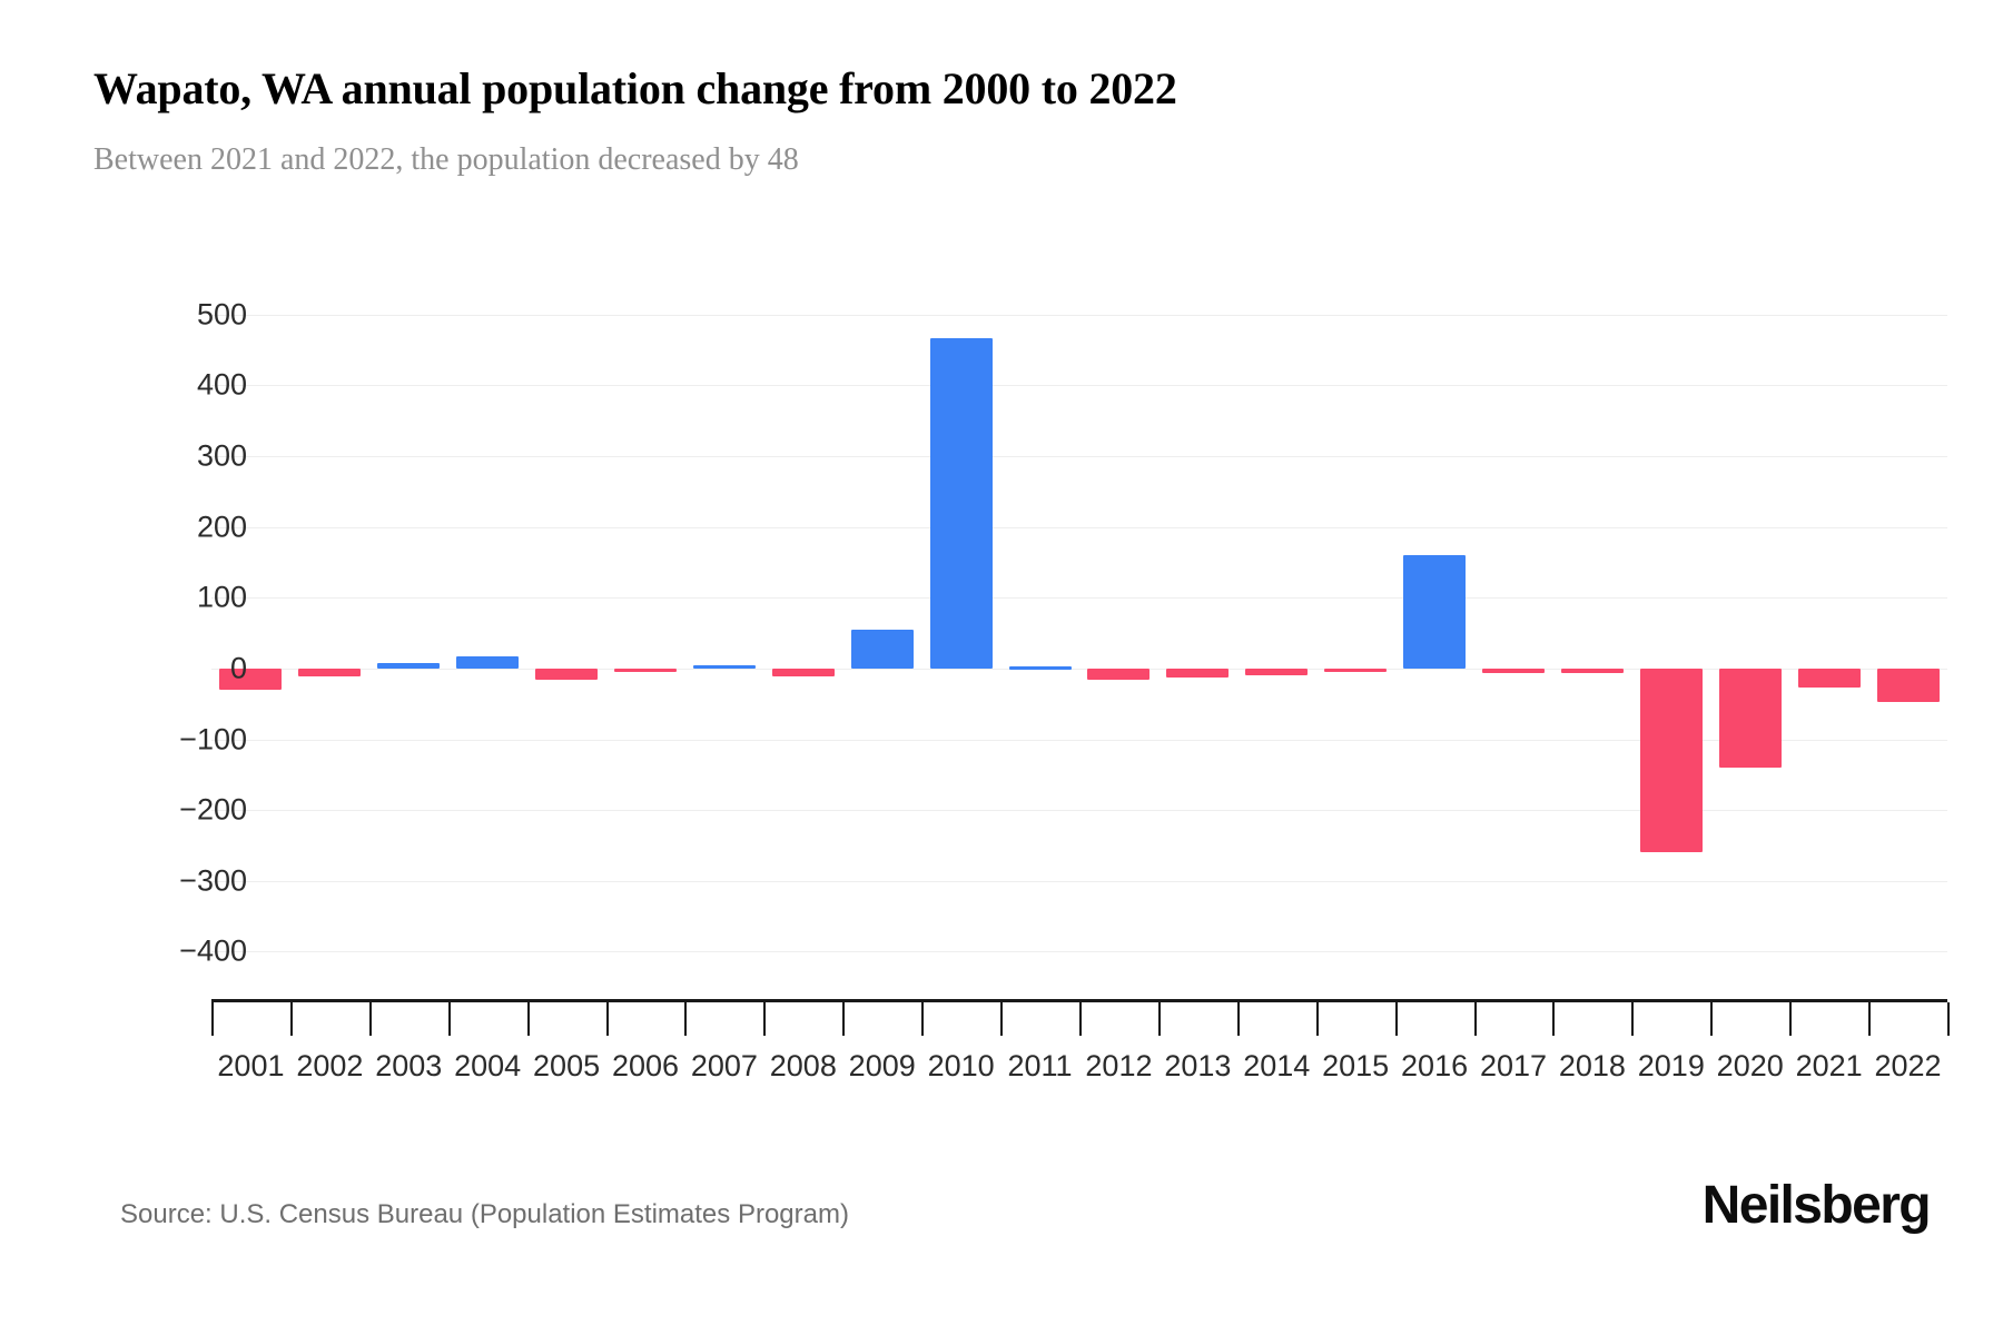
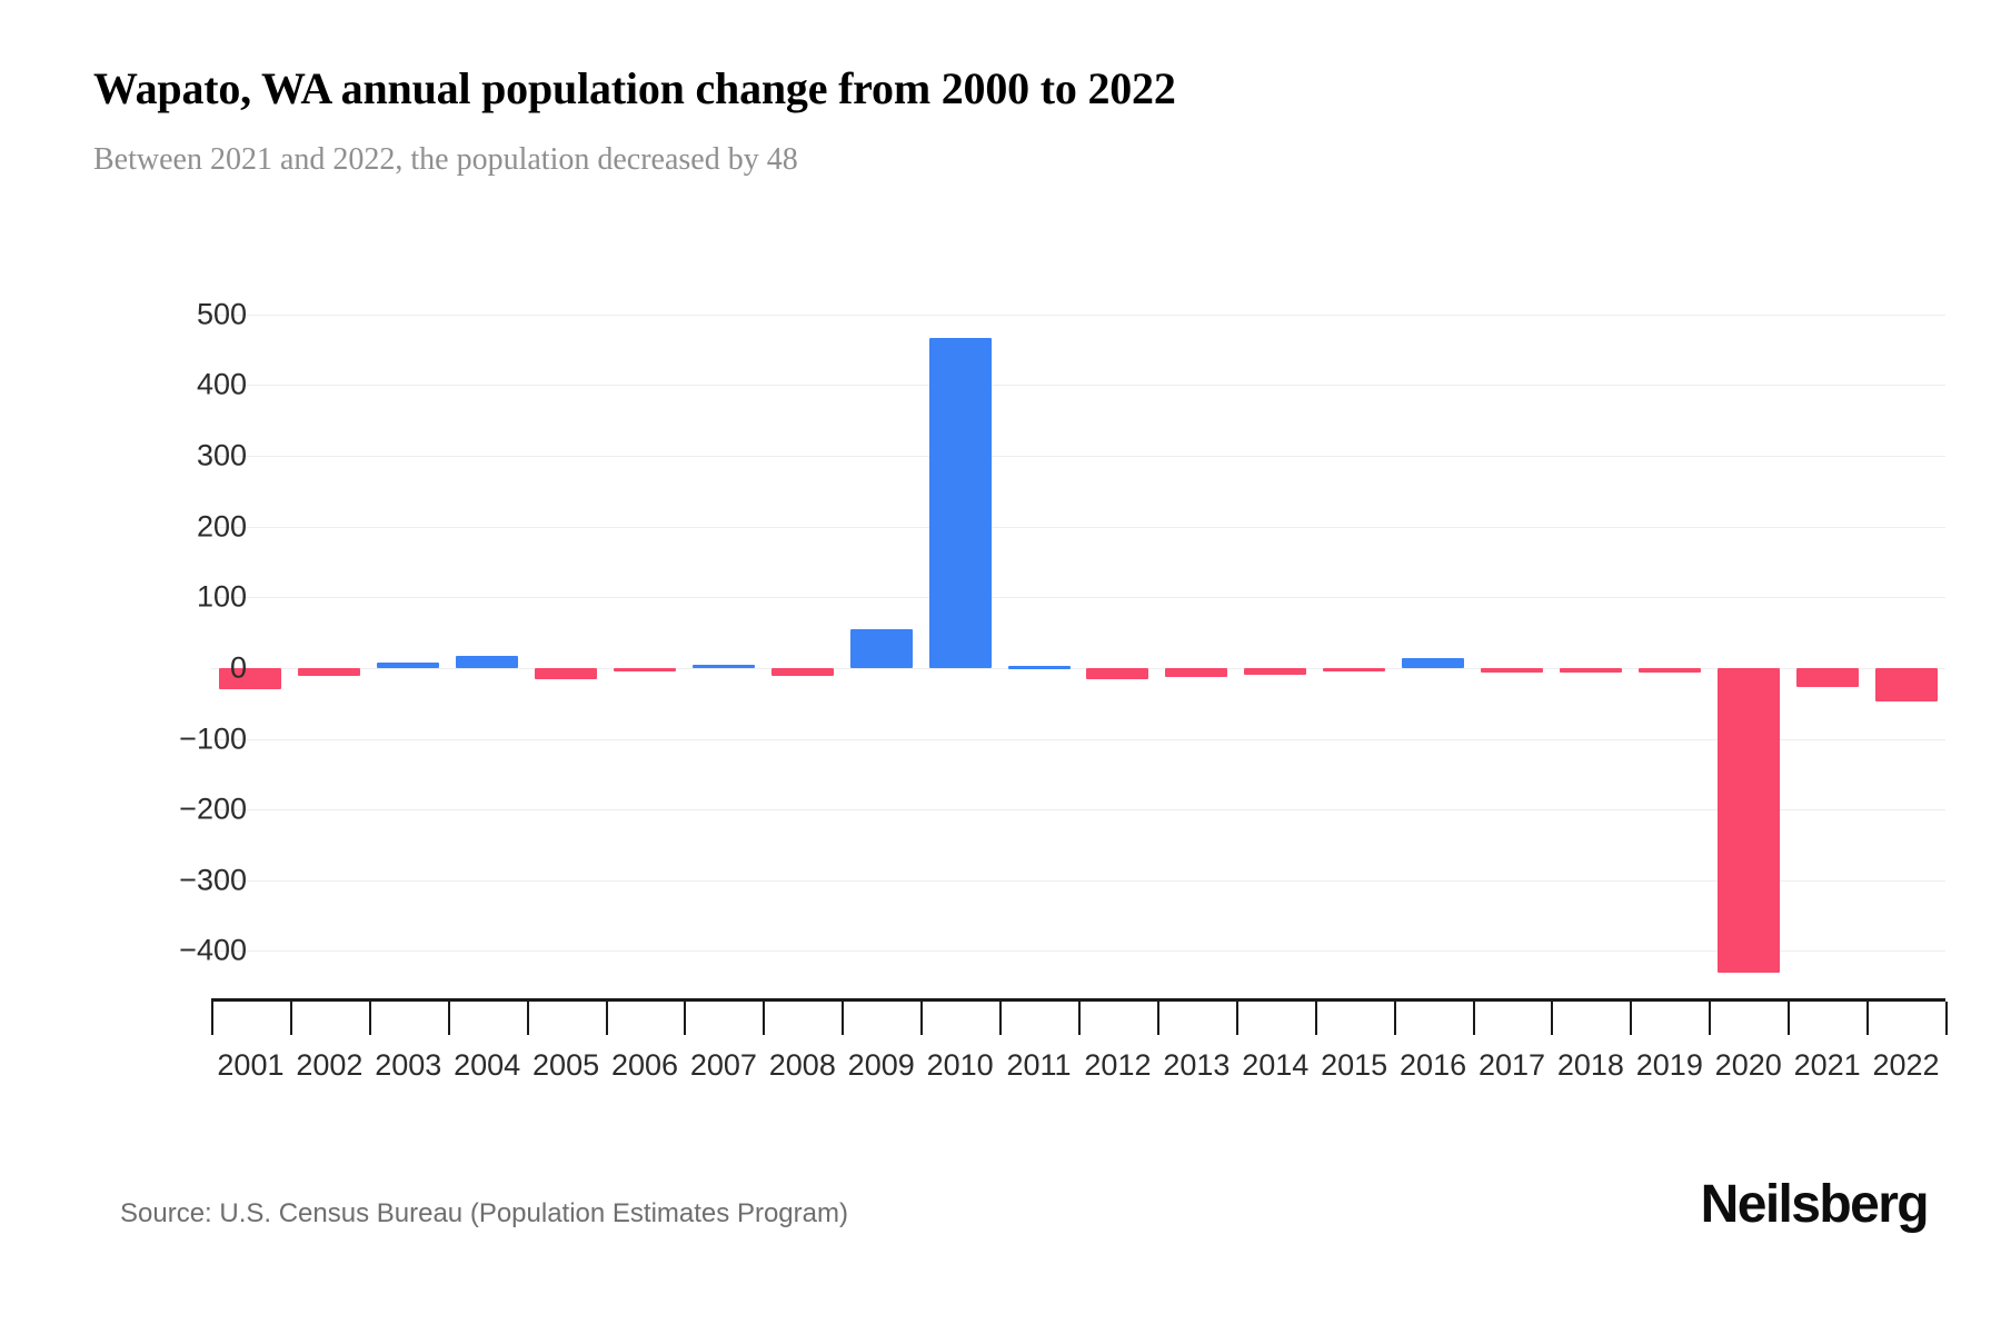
2016: 160 -> 10
2019: -260 -> -10
2020: -140 -> -430
